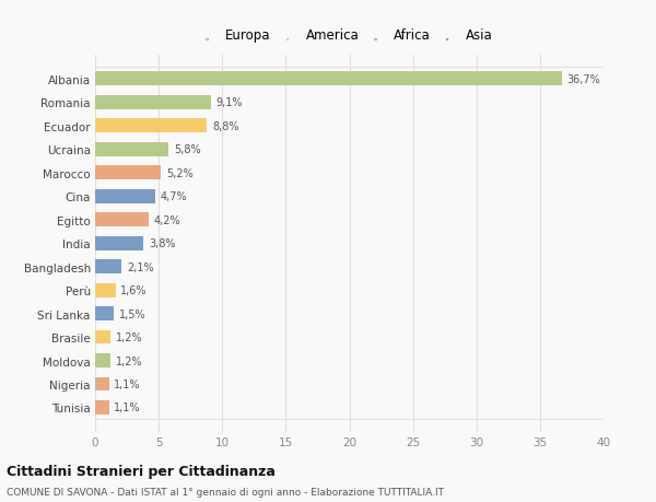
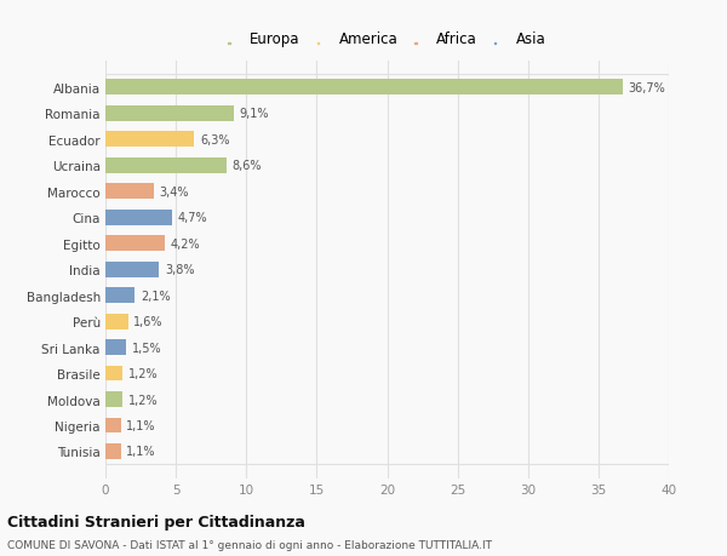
Ecuador: 8,8% -> 6,3%
Ucraina: 5,8% -> 8,6%
Marocco: 5,2% -> 3,4%
